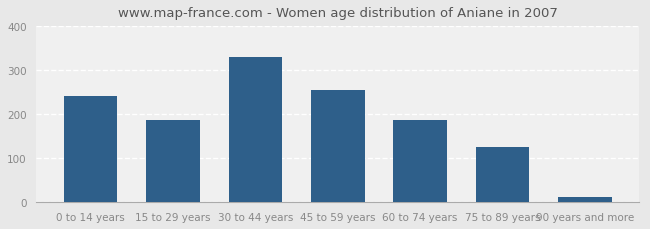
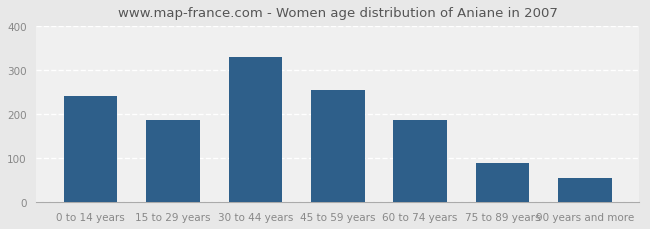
75 to 89 years: 126 -> 90
90 years and more: 11 -> 55
